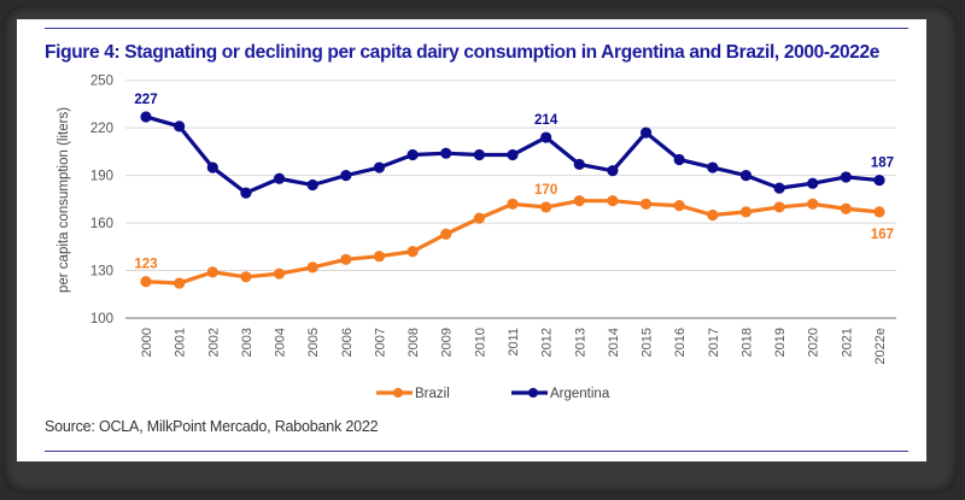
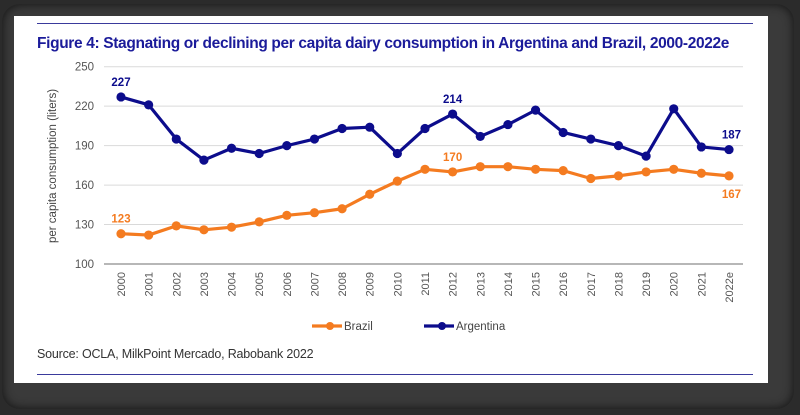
Argentina/2010: 203 -> 184
Argentina/2014: 193 -> 206
Argentina/2020: 185 -> 218
